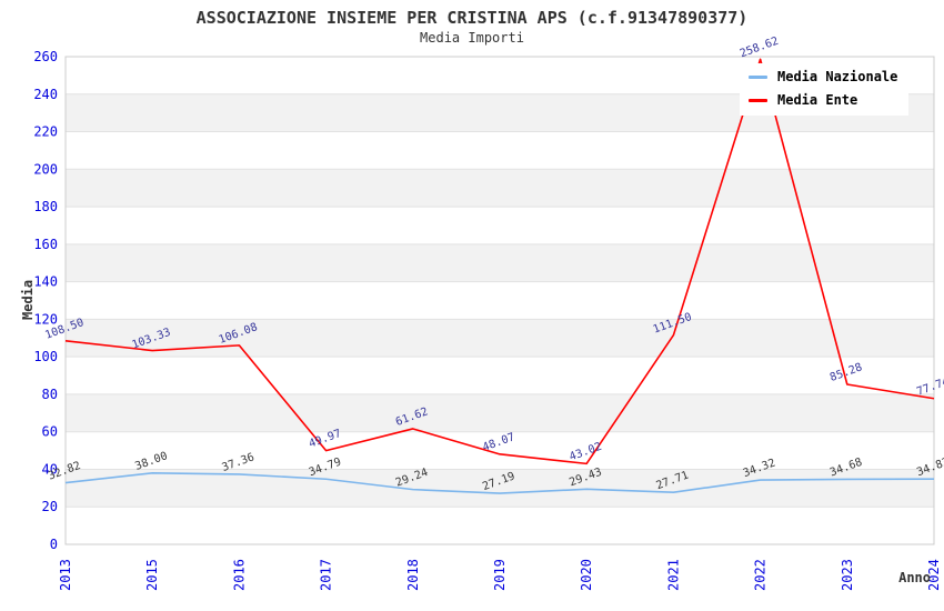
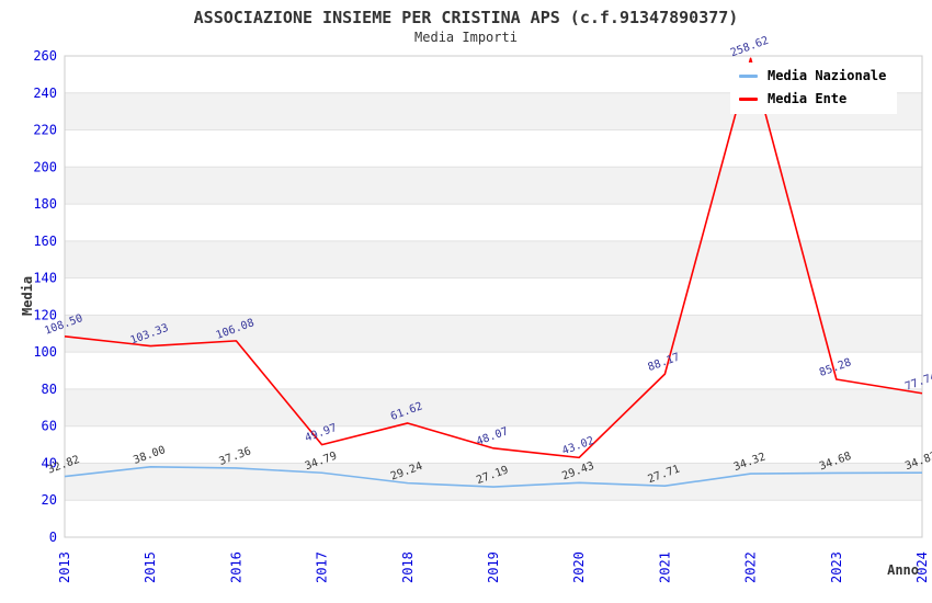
Media Ente/2021: 111.50 -> 88.17
